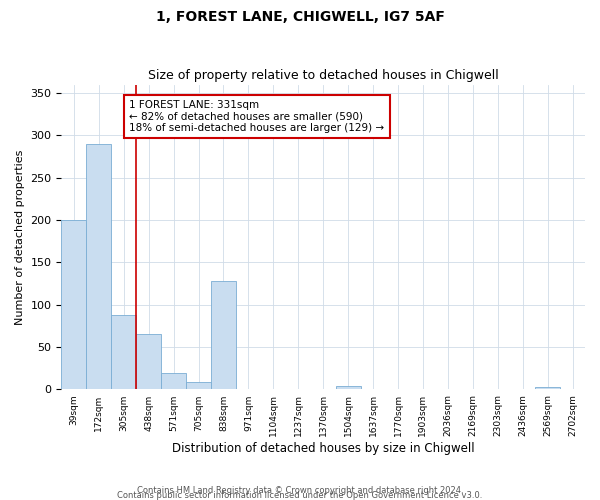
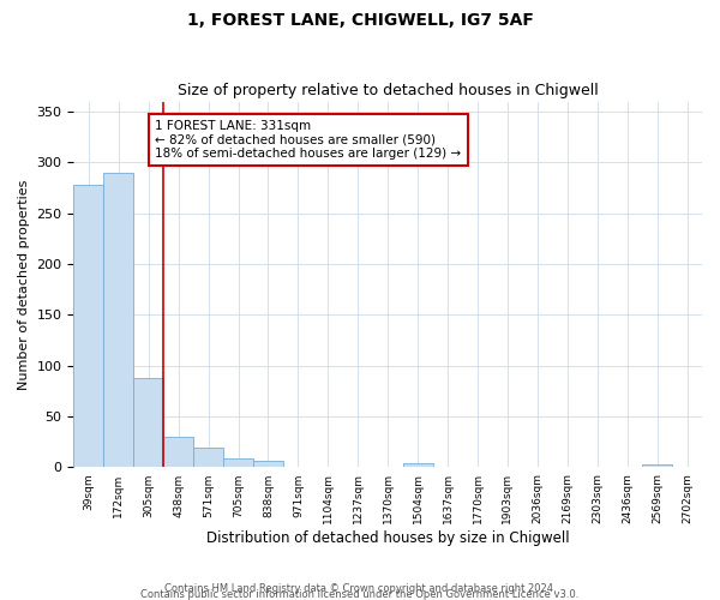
39sqm: 200 -> 278
438sqm: 66 -> 30
838sqm: 128 -> 7
